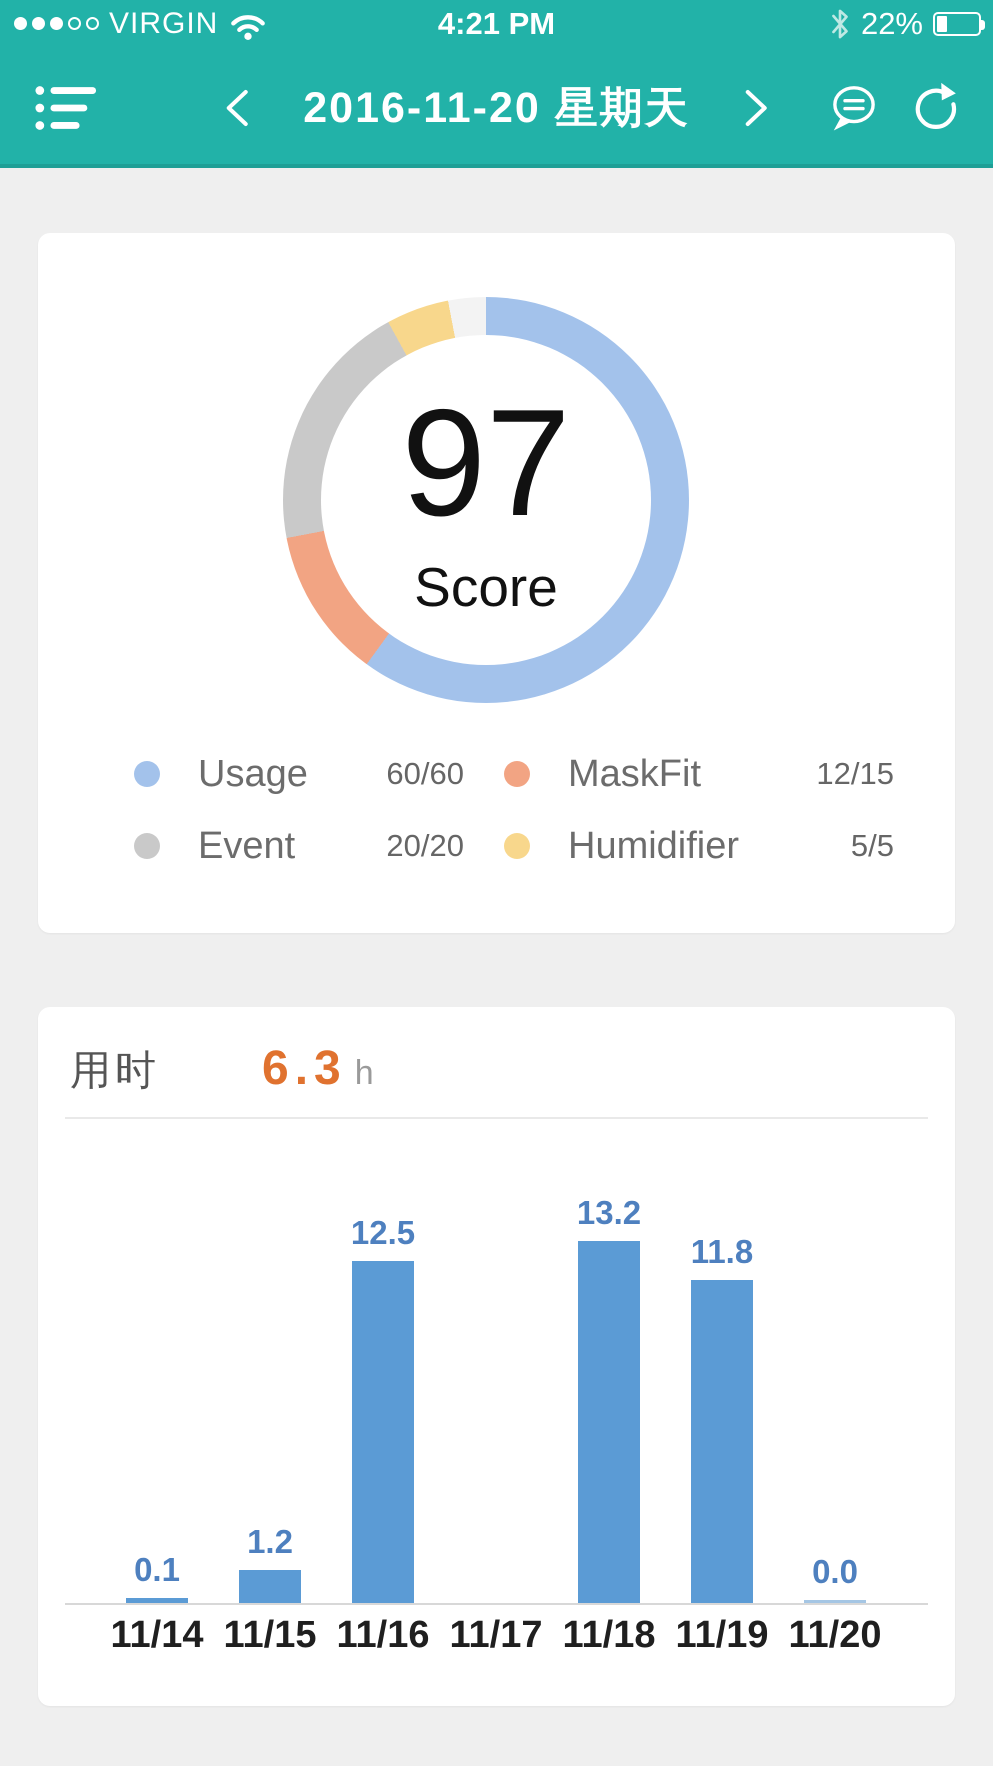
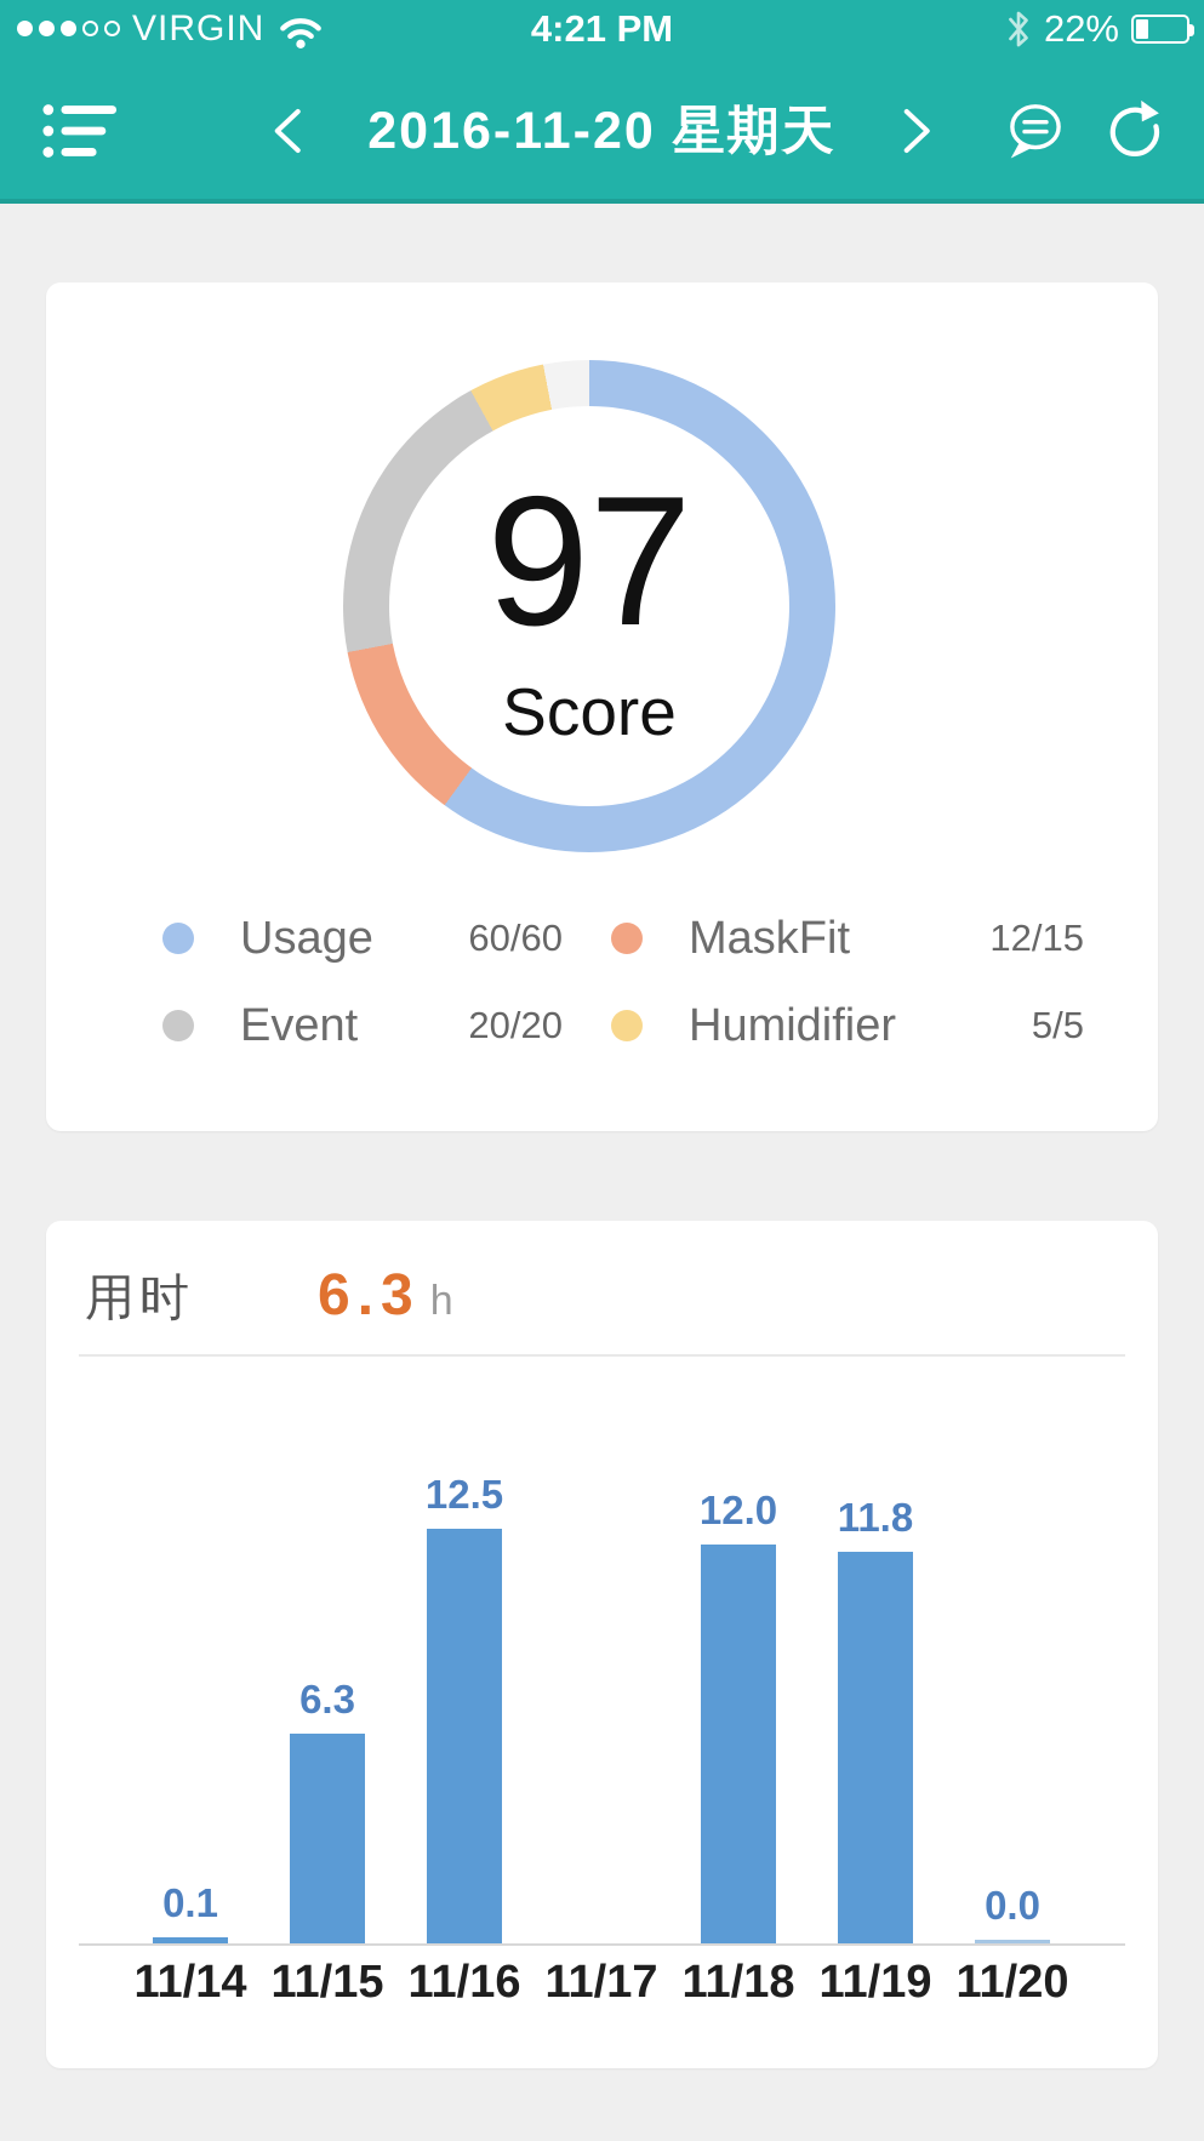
用时 6.3 h/11/15: 1.2 -> 6.3
用时 6.3 h/11/18: 13.2 -> 12.0
